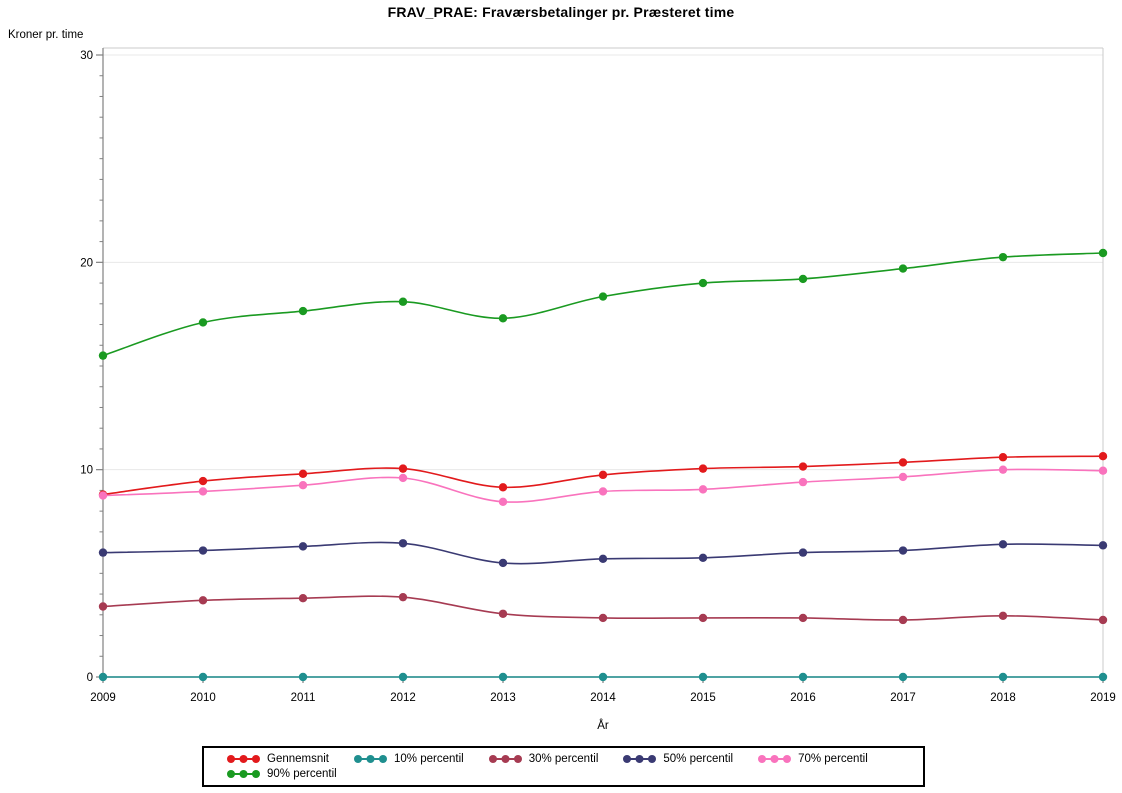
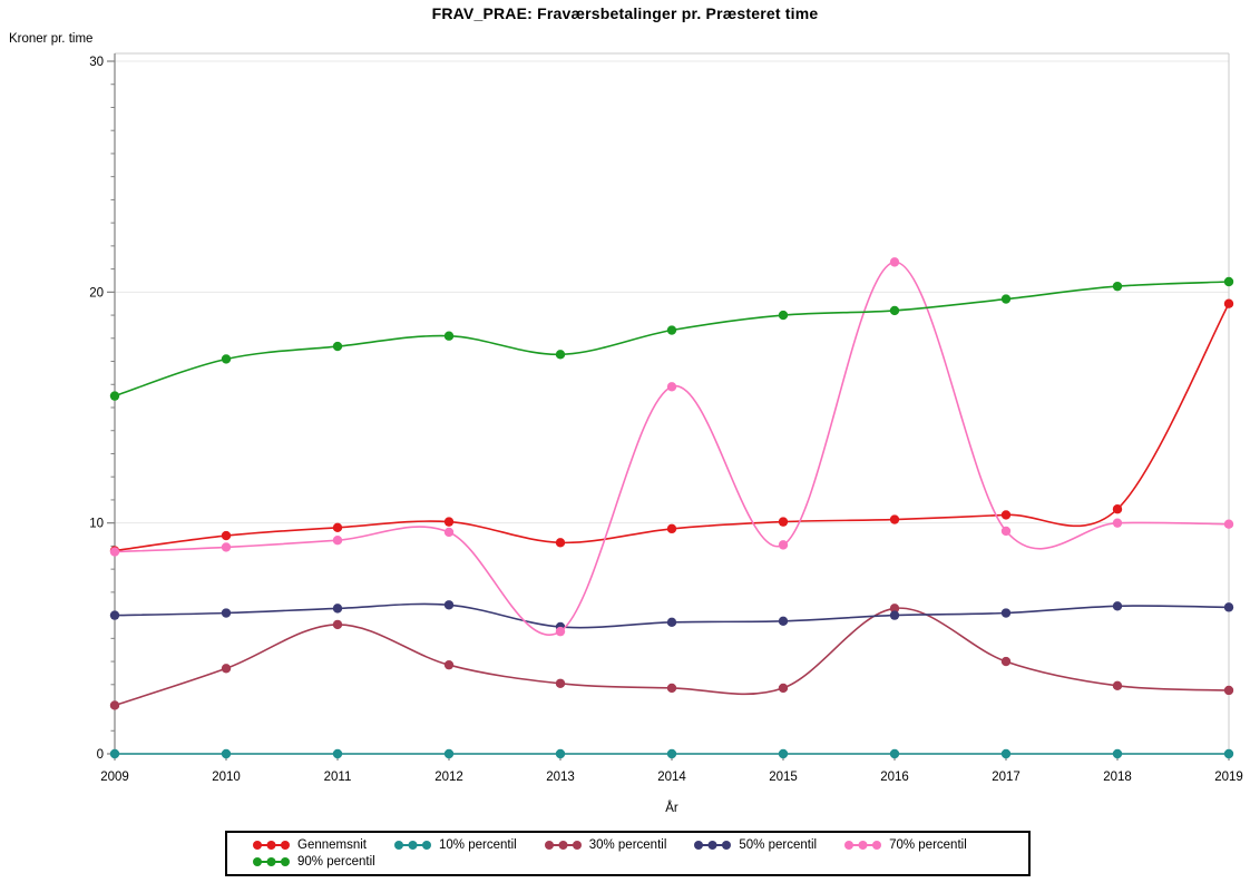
30% percentil/2009: 3.4 -> 2.1
30% percentil/2011: 3.8 -> 5.6
70% percentil/2013: 8.4 -> 5.3
70% percentil/2014: 8.9 -> 15.9
30% percentil/2016: 2.9 -> 6.3
70% percentil/2016: 9.4 -> 21.3
30% percentil/2017: 2.8 -> 4.0
Gennemsnit/2019: 10.7 -> 19.5
